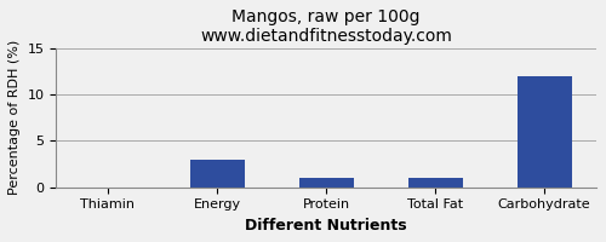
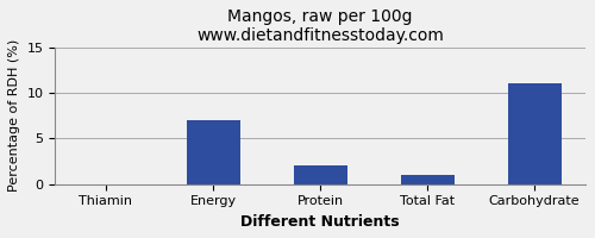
Energy: 3 -> 7
Protein: 1 -> 2
Carbohydrate: 12 -> 11
